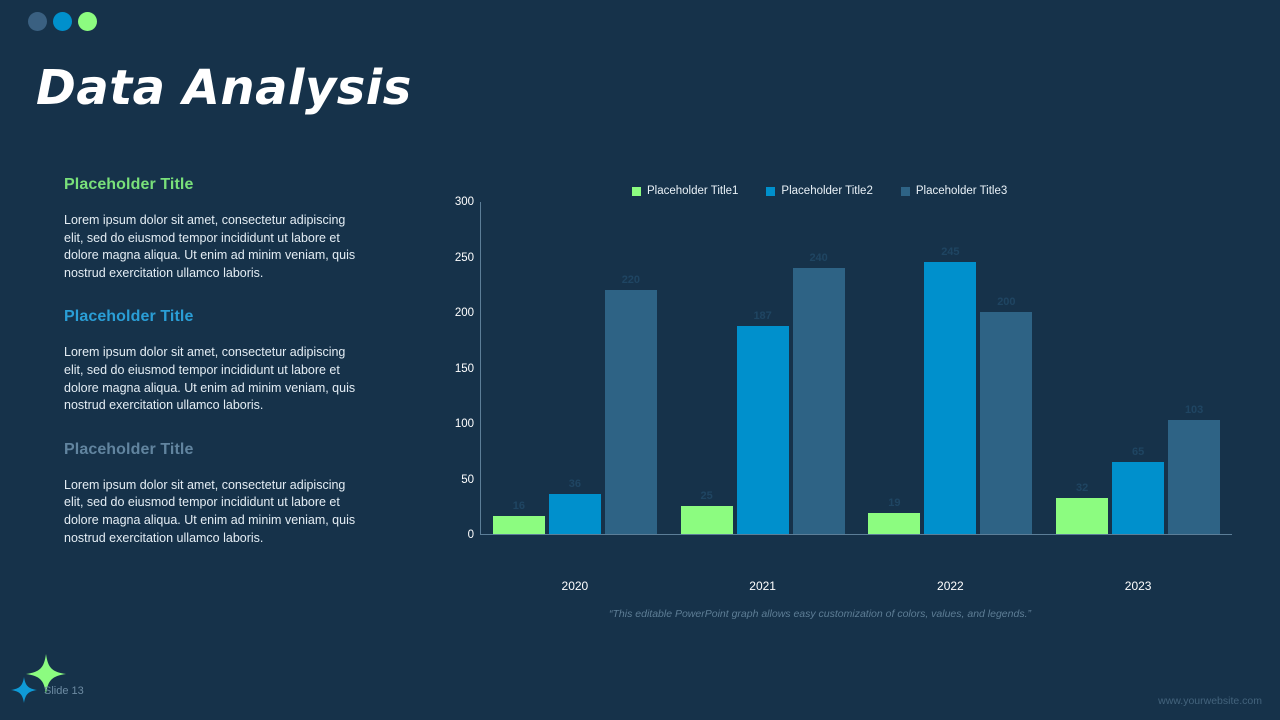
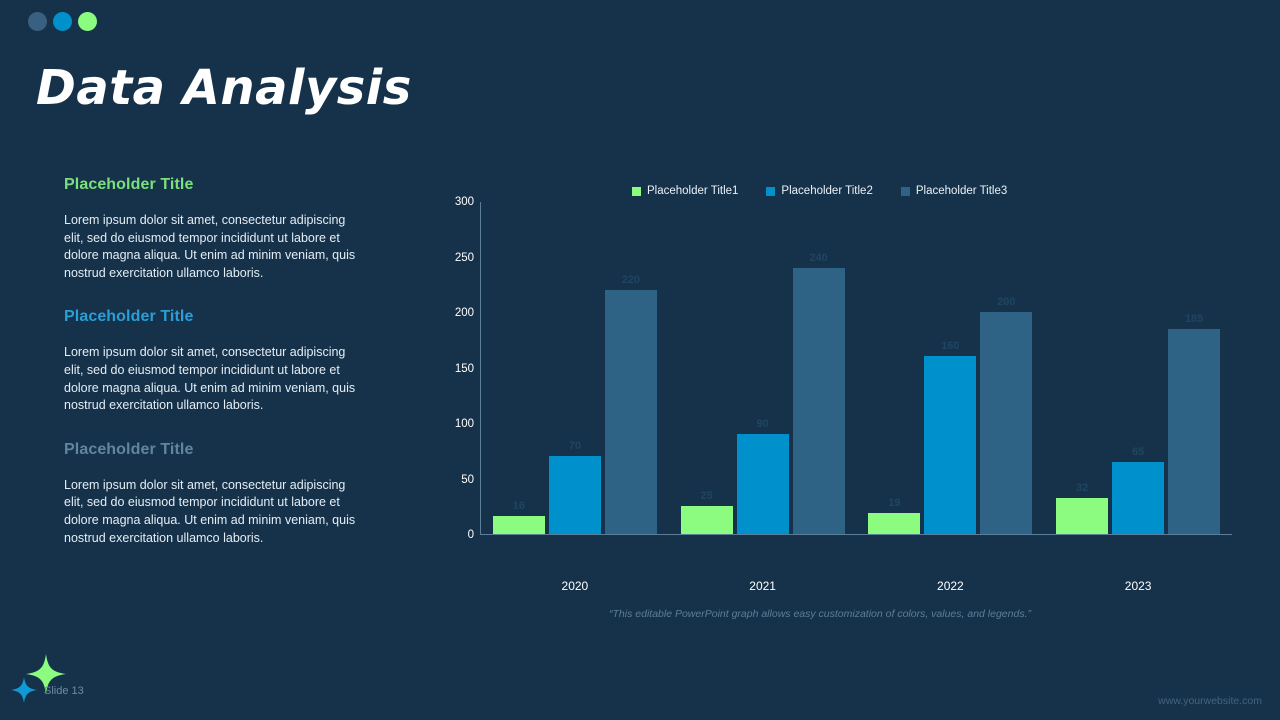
Placeholder Title2/2020: 36 -> 70
Placeholder Title2/2021: 187 -> 90
Placeholder Title2/2022: 245 -> 160
Placeholder Title3/2023: 103 -> 185
